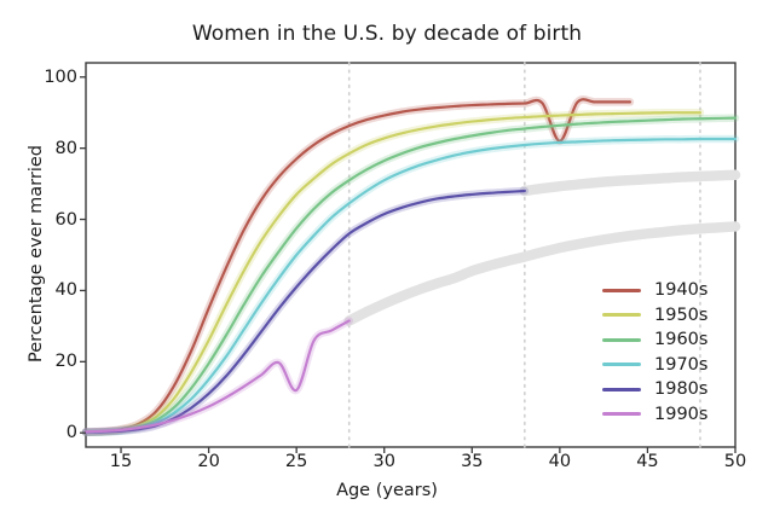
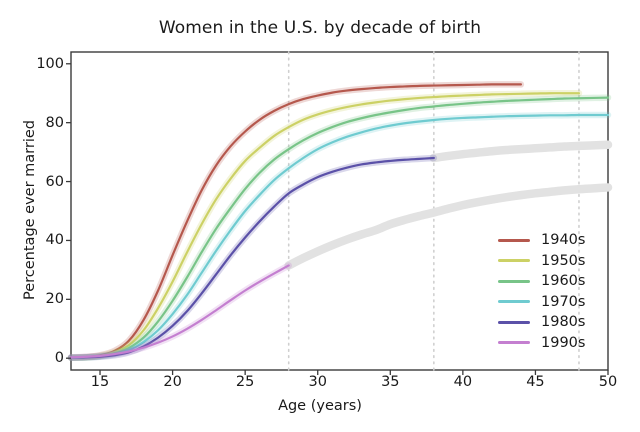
1990s/25: 12 -> 23
1940s/40: 82 -> 93
